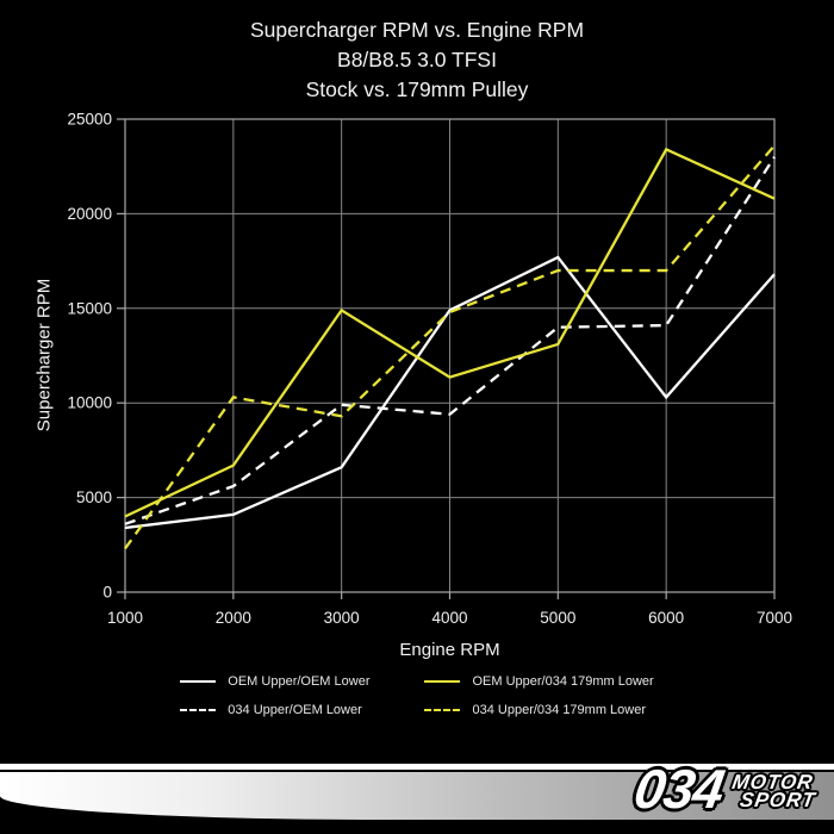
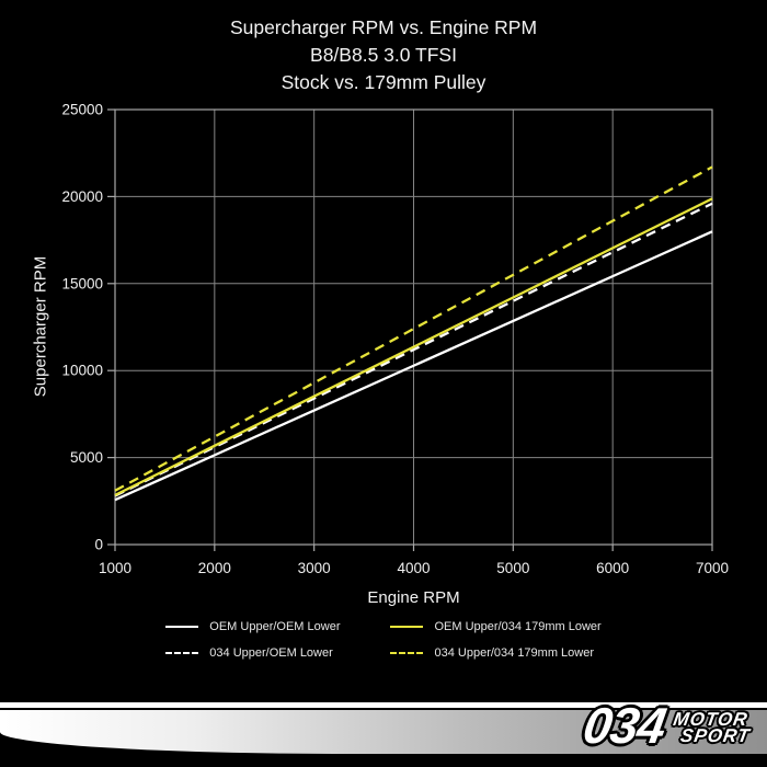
OEM Upper/OEM Lower/1000: 3400 -> 2600
034 Upper/OEM Lower/1000: 3600 -> 2800
OEM Upper/034 179mm Lower/1000: 4000 -> 2800
034 Upper/034 179mm Lower/1000: 2300 -> 3100
OEM Upper/OEM Lower/2000: 4100 -> 5100
OEM Upper/034 179mm Lower/2000: 6700 -> 5700
034 Upper/034 179mm Lower/2000: 10300 -> 6200
OEM Upper/OEM Lower/3000: 6600 -> 7700
034 Upper/OEM Lower/3000: 9900 -> 8400
OEM Upper/034 179mm Lower/3000: 14900 -> 8500
OEM Upper/OEM Lower/4000: 14900 -> 10300
034 Upper/OEM Lower/4000: 9400 -> 11200
034 Upper/034 179mm Lower/4000: 14800 -> 12400
OEM Upper/OEM Lower/5000: 17700 -> 12800
OEM Upper/034 179mm Lower/5000: 13100 -> 14200
034 Upper/034 179mm Lower/5000: 17000 -> 15500
OEM Upper/OEM Lower/6000: 10300 -> 15400
034 Upper/OEM Lower/6000: 14100 -> 16800
OEM Upper/034 179mm Lower/6000: 23400 -> 17000
034 Upper/034 179mm Lower/6000: 17000 -> 18600
OEM Upper/OEM Lower/7000: 16800 -> 18000
034 Upper/OEM Lower/7000: 23000 -> 19600
OEM Upper/034 179mm Lower/7000: 20800 -> 19900
034 Upper/034 179mm Lower/7000: 23600 -> 21700
